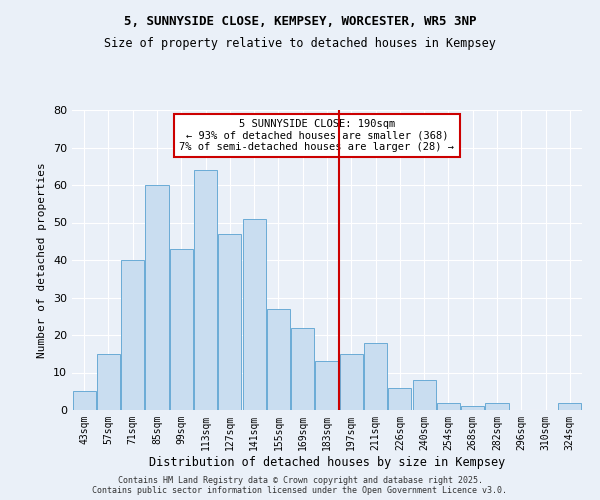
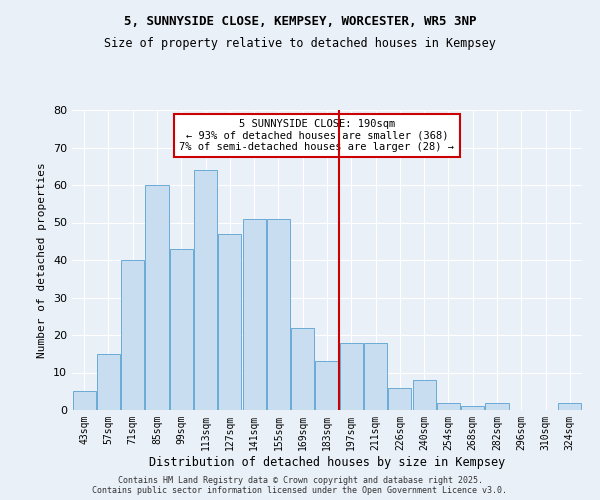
155sqm: 27 -> 51
197sqm: 15 -> 18
